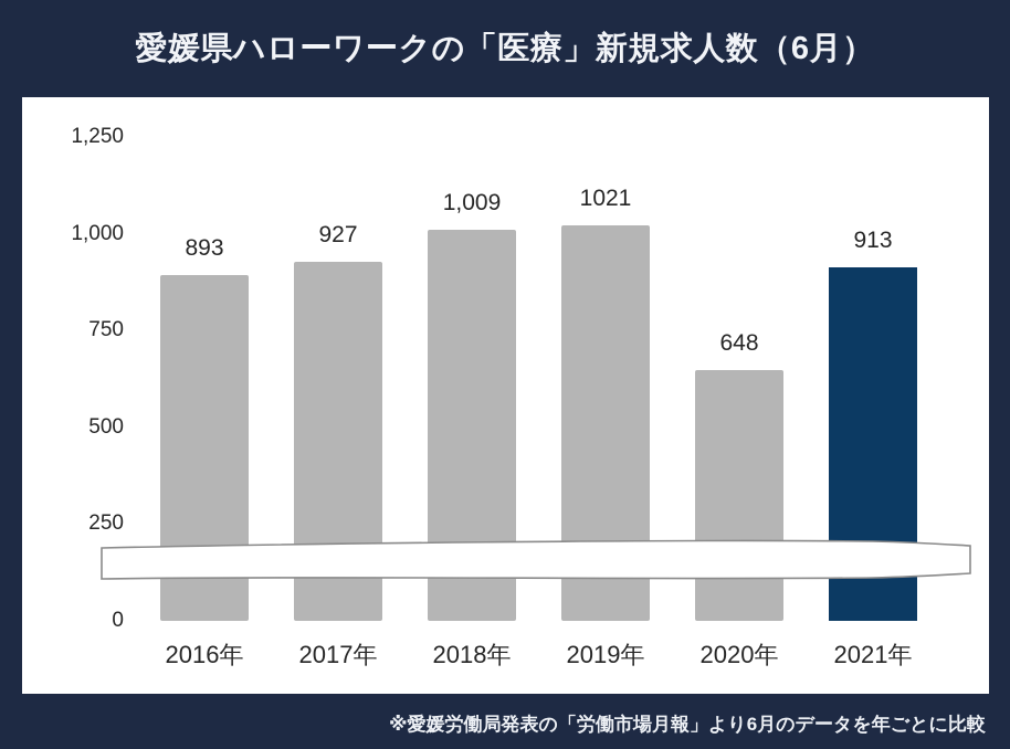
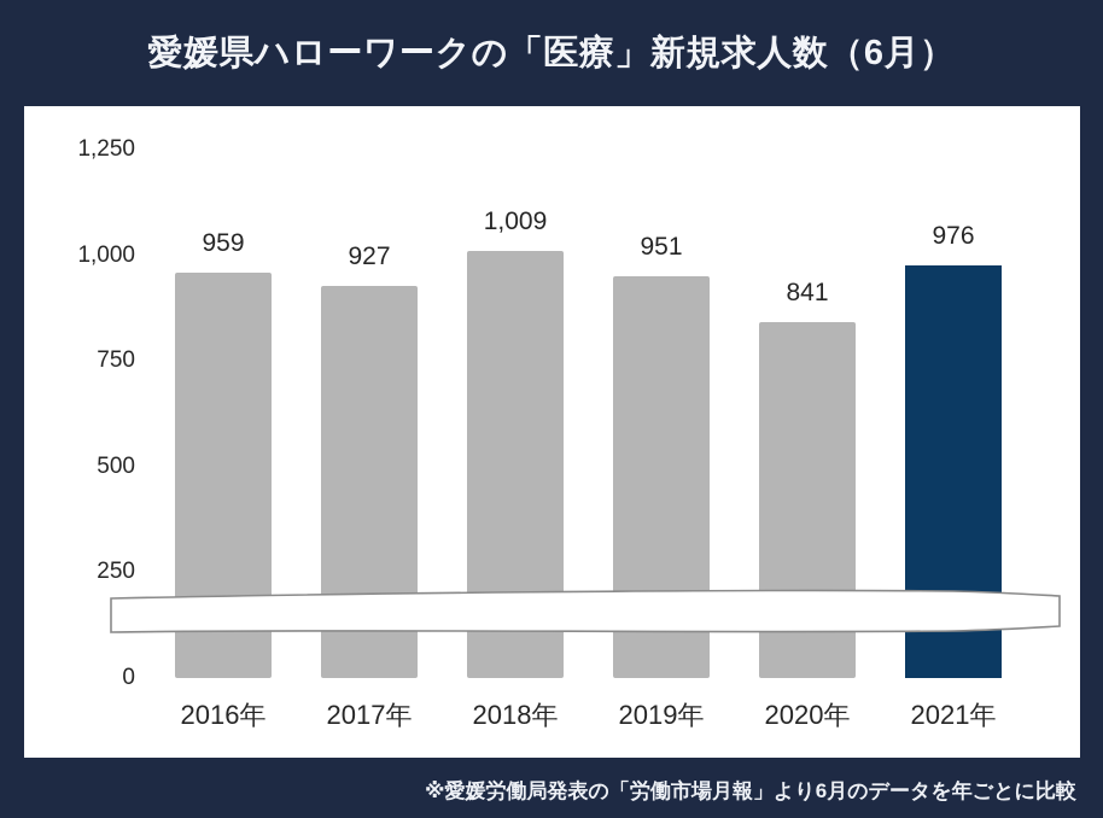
2016年: 893 -> 959
2019年: 1021 -> 951
2020年: 648 -> 841
2021年: 913 -> 976
